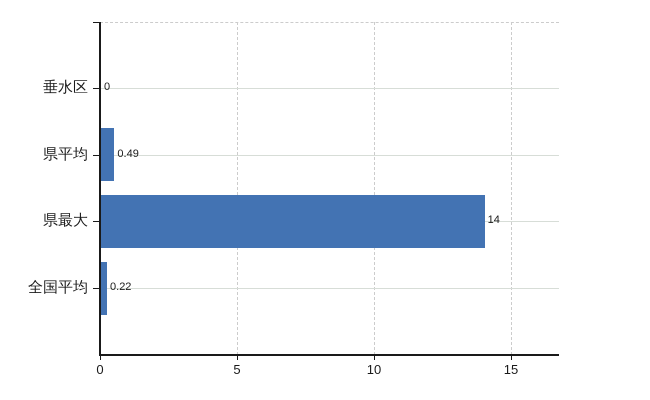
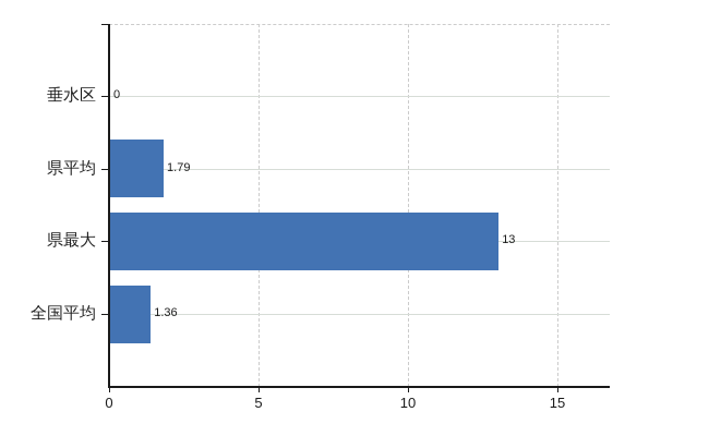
県平均: 0.49 -> 1.79
県最大: 14 -> 13
全国平均: 0.22 -> 1.36
